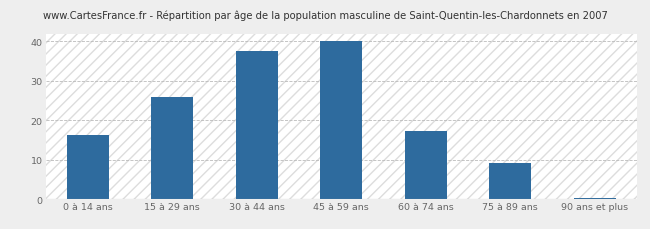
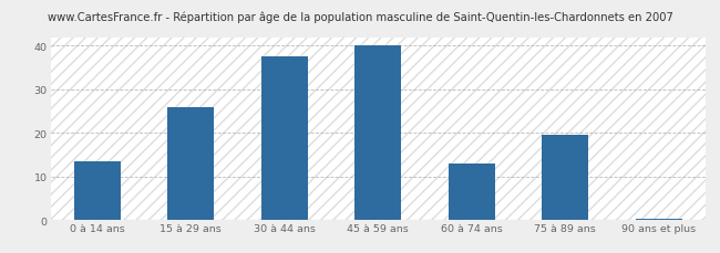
0 à 14 ans: 16.2 -> 13.5
60 à 74 ans: 17.3 -> 13.0
75 à 89 ans: 9.2 -> 19.5
